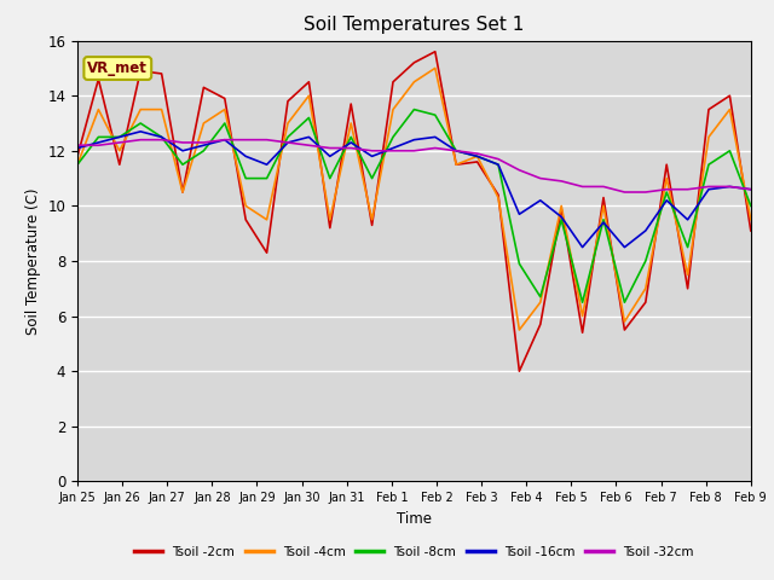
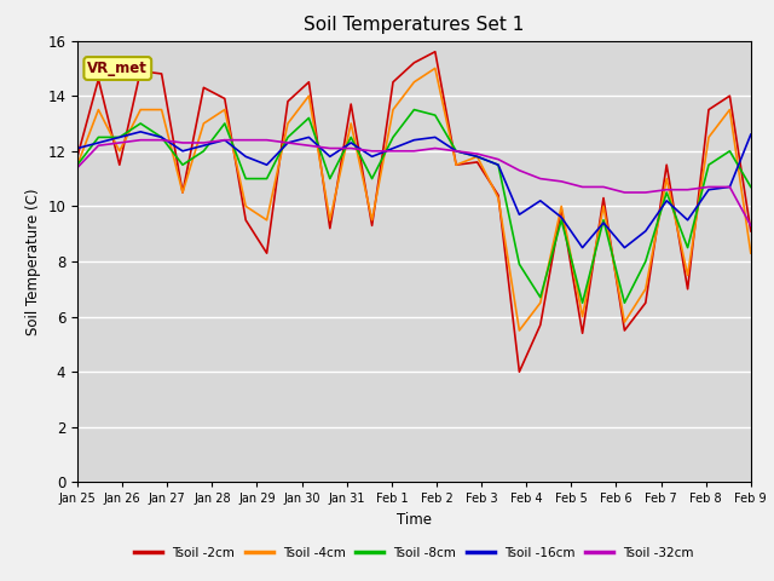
Tsoil -32cm/Jan 25: 12.2 -> 11.4
Tsoil -4cm/Feb 9: 9.5 -> 8.3
Tsoil -8cm/Feb 9: 10.0 -> 10.7
Tsoil -16cm/Feb 9: 10.6 -> 12.6
Tsoil -32cm/Feb 9: 10.6 -> 9.3
